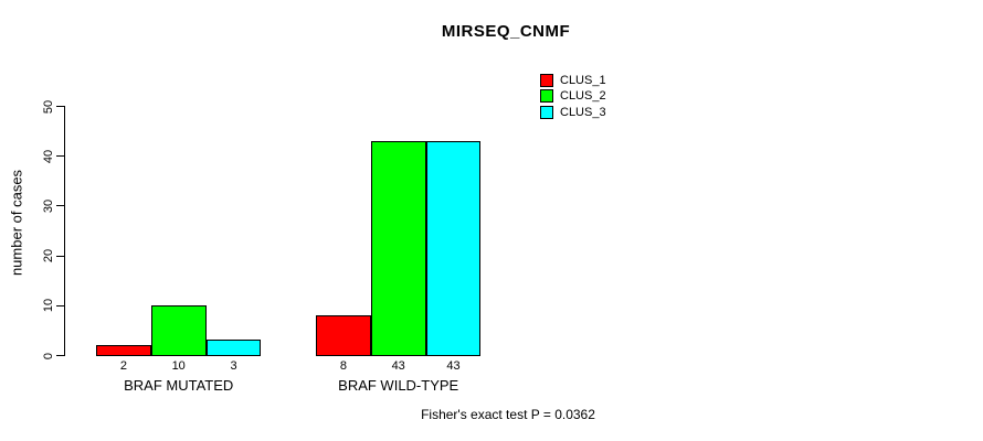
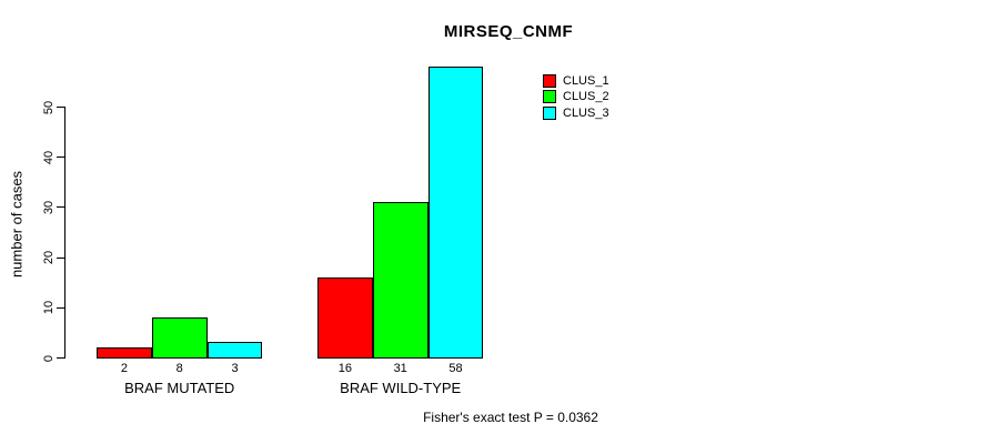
CLUS_2/BRAF MUTATED: 10 -> 8
CLUS_1/BRAF WILD-TYPE: 8 -> 16
CLUS_2/BRAF WILD-TYPE: 43 -> 31
CLUS_3/BRAF WILD-TYPE: 43 -> 58
